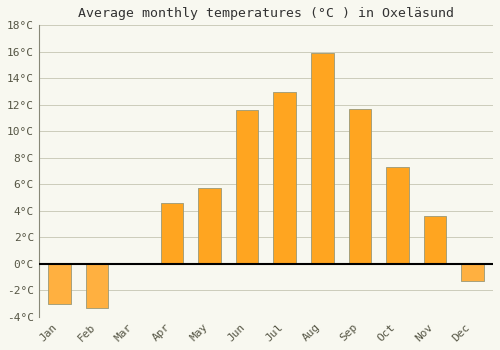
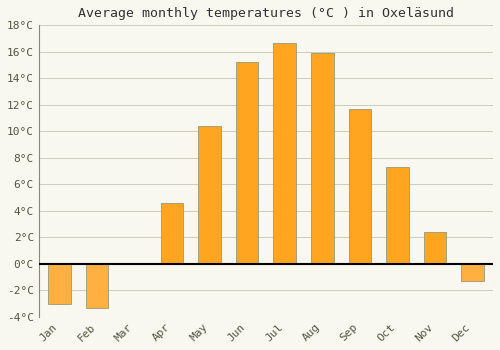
May: 5.7°C -> 10.4°C
Jun: 11.6°C -> 15.2°C
Jul: 13.0°C -> 16.7°C
Nov: 3.6°C -> 2.4°C
